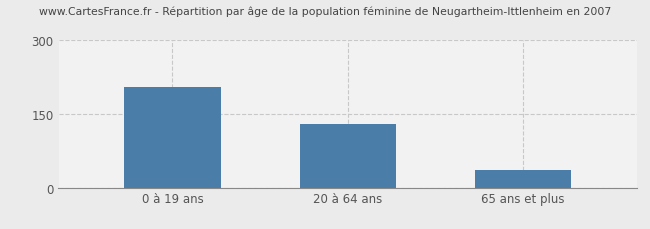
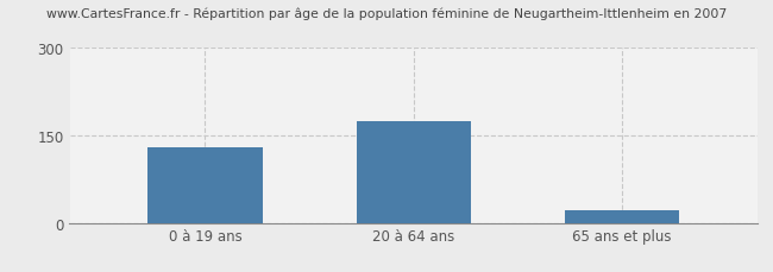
0 à 19 ans: 205 -> 130
20 à 64 ans: 130 -> 175
65 ans et plus: 35 -> 22
